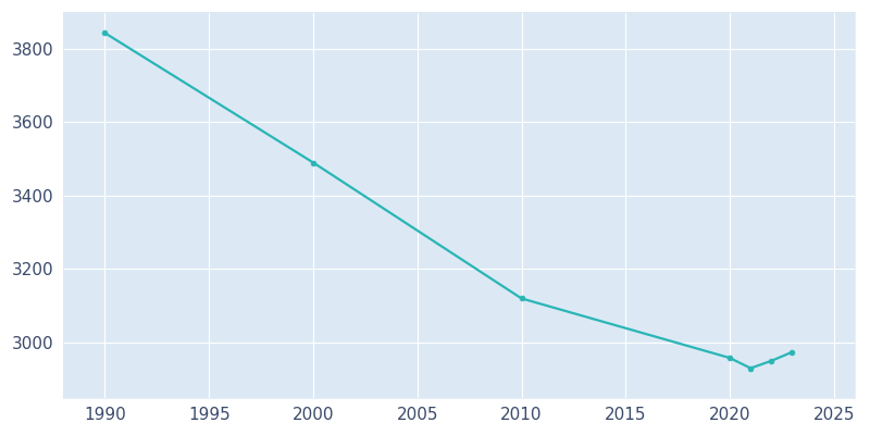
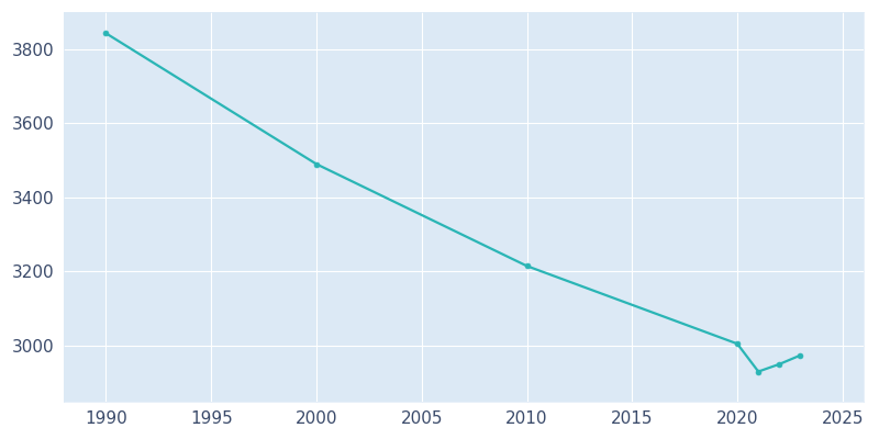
2010: 3120 -> 3215
2020: 2958 -> 3005
